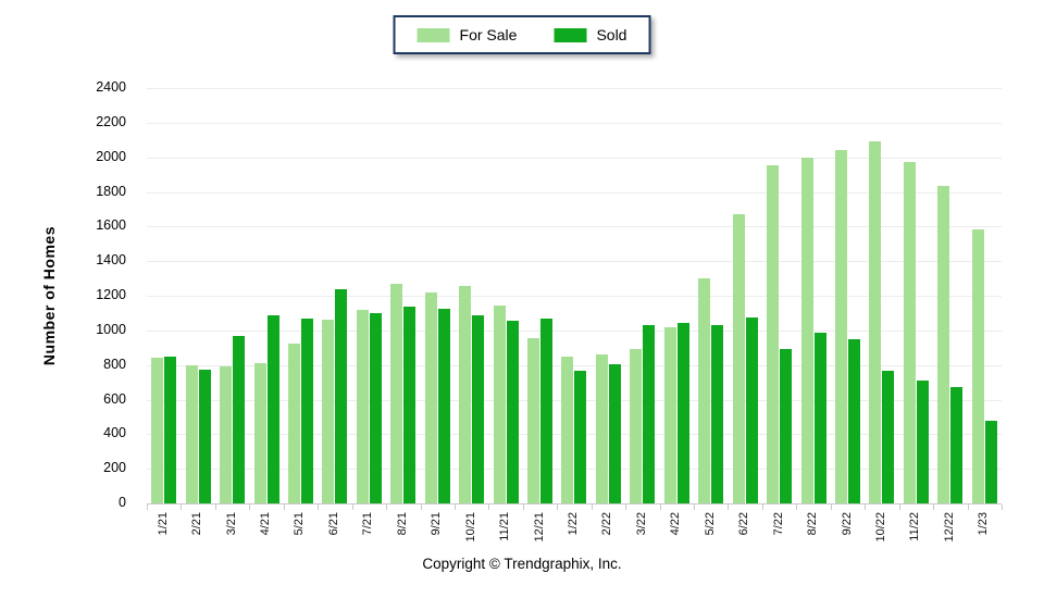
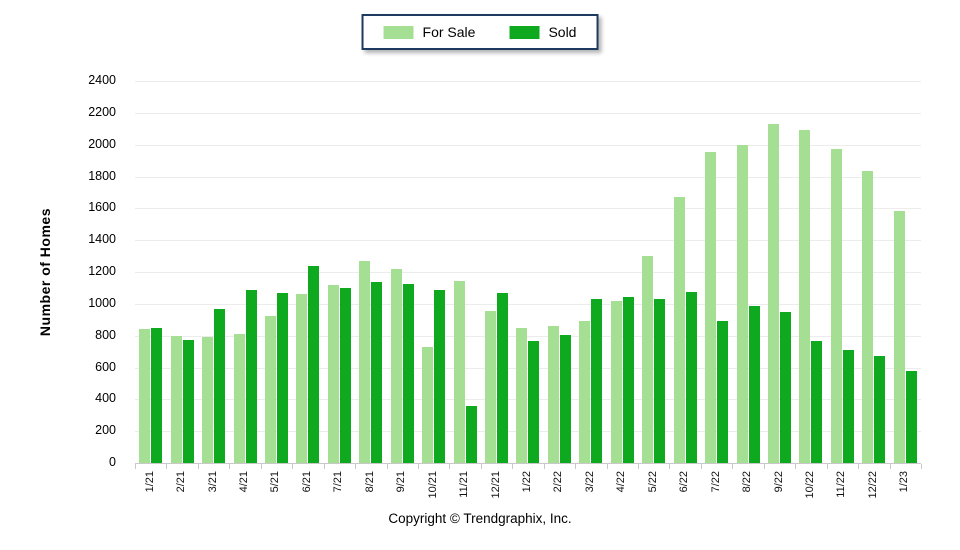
For Sale/10/21: 1260 -> 730
Sold/11/21: 1060 -> 360
For Sale/9/22: 2040 -> 2130
Sold/1/23: 480 -> 580
